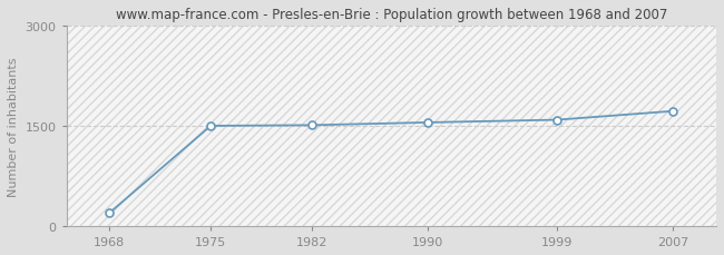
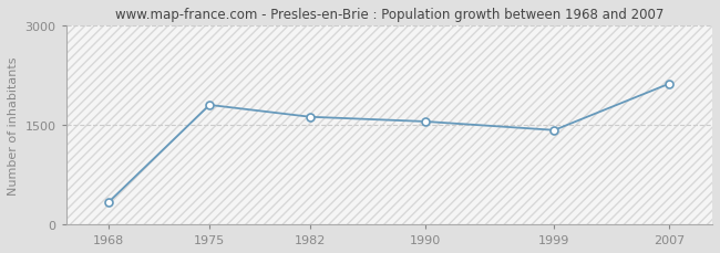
1968: 200 -> 340
1975: 1500 -> 1800
1982: 1510 -> 1620
1999: 1590 -> 1420
2007: 1720 -> 2120
